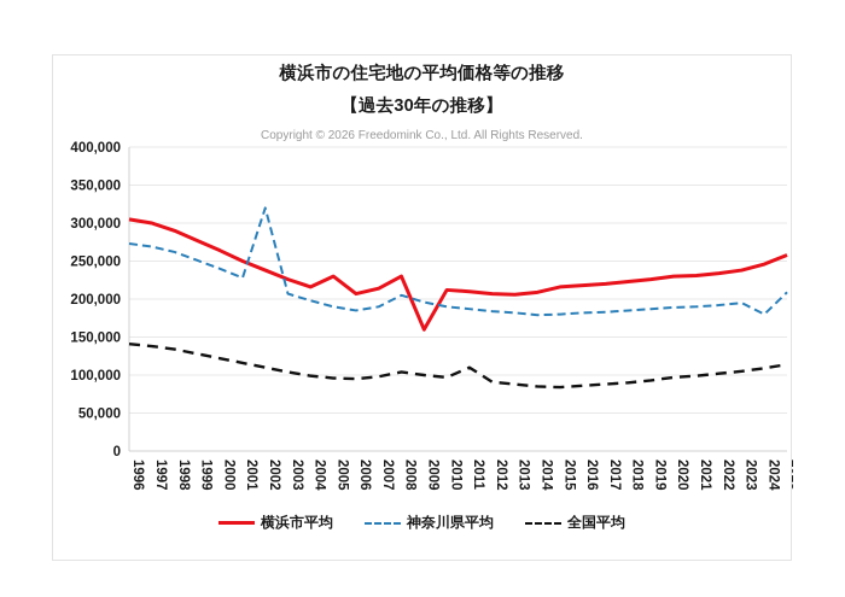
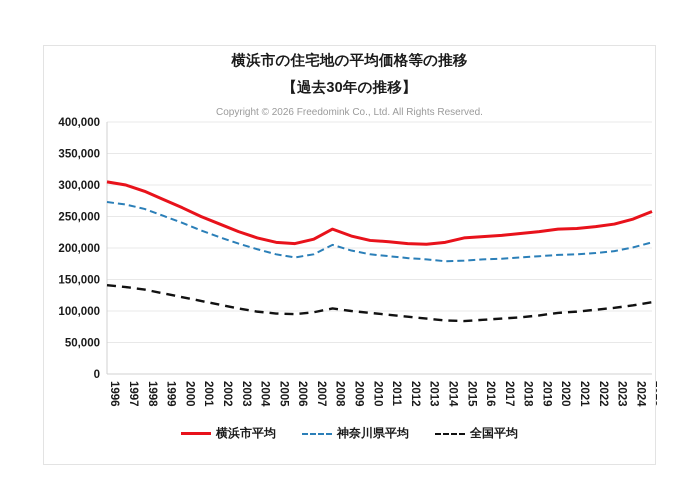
神奈川県平均/2002: 320000 -> 220000
横浜市平均/2005: 230000 -> 210000
横浜市平均/2009: 160000 -> 220000
全国平均/2011: 110000 -> 90000
神奈川県平均/2024: 180000 -> 200000
